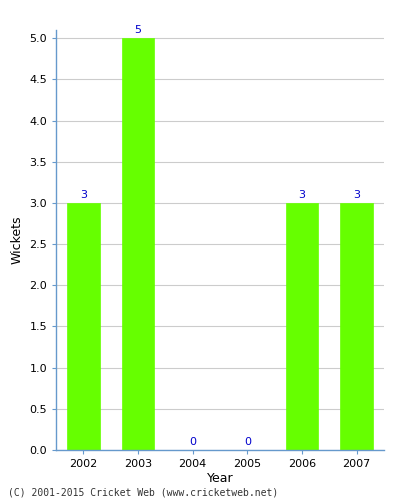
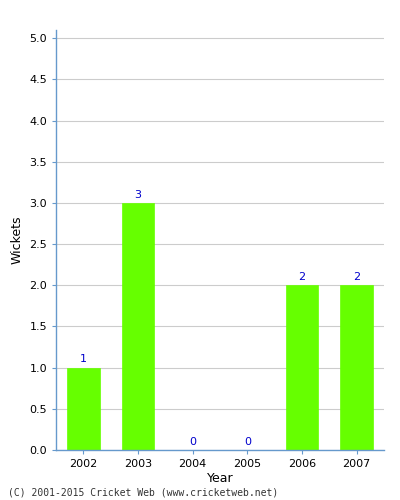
2002: 3 -> 1
2003: 5 -> 3
2006: 3 -> 2
2007: 3 -> 2
